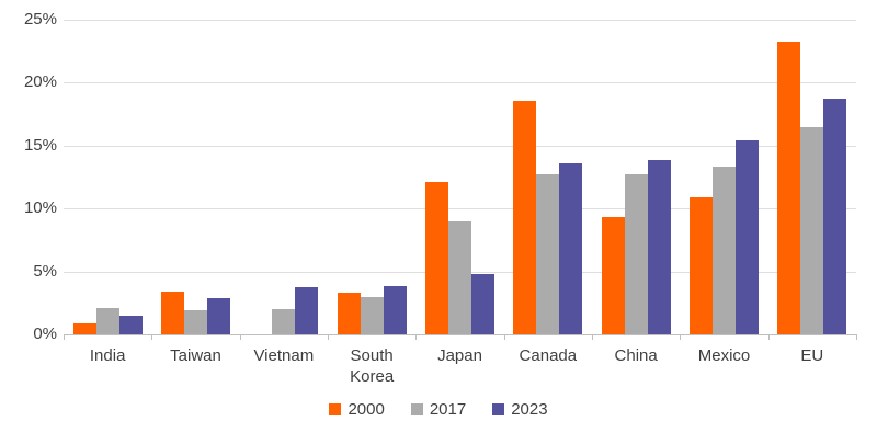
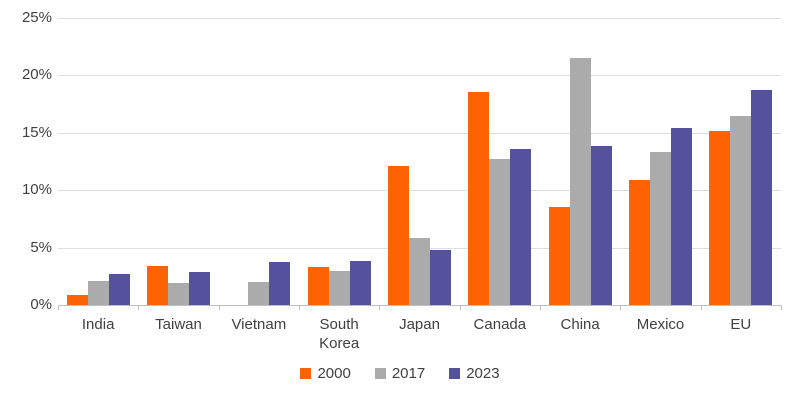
2023/India: 1.5% -> 2.7%
2017/Japan: 9.0% -> 5.8%
2000/China: 9.3% -> 8.5%
2017/China: 12.7% -> 21.5%
2000/EU: 23.2% -> 15.1%
